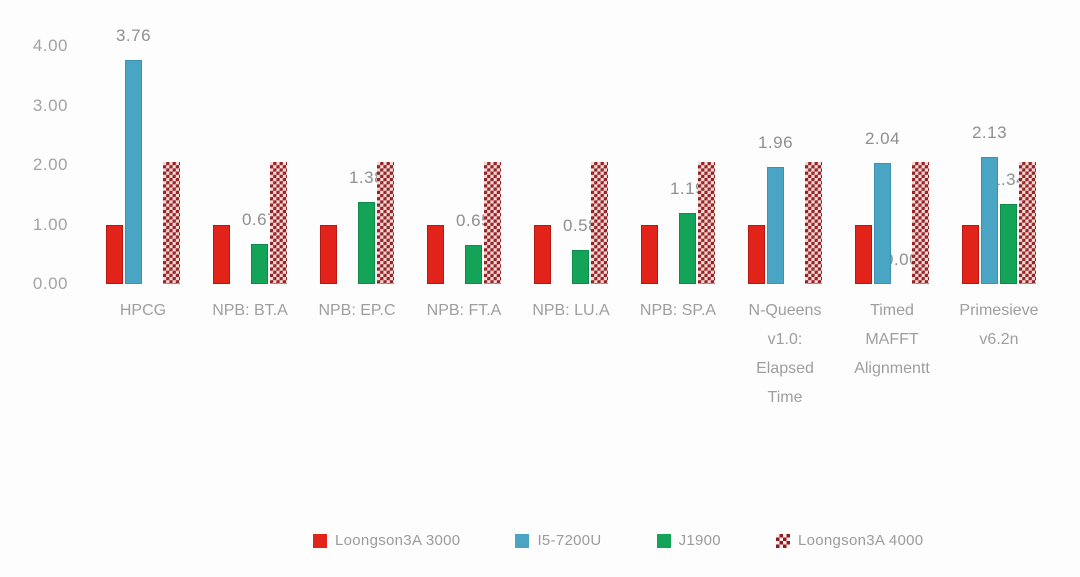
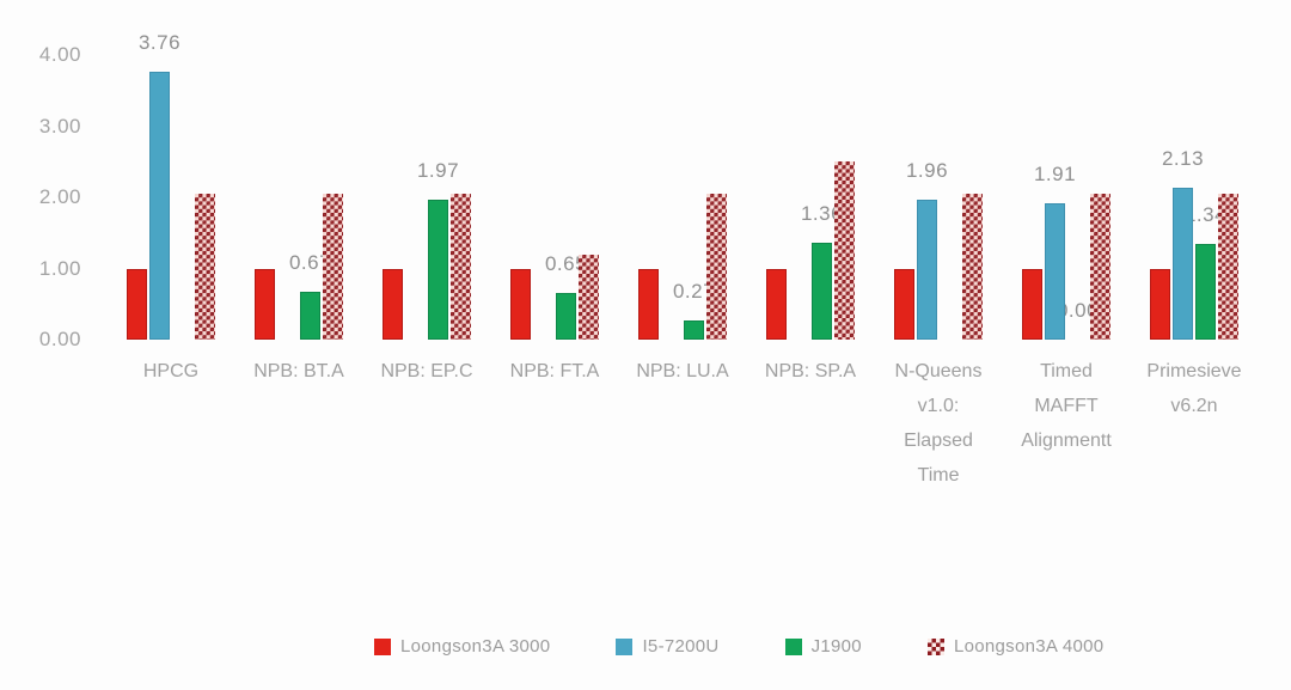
J1900/NPB: EP.C: 1.38 -> 1.97
Loongson3A 4000/NPB: FT.A: 2.0 -> 1.2
J1900/NPB: LU.A: 0.58 -> 0.27
J1900/NPB: SP.A: 1.19 -> 1.36
Loongson3A 4000/NPB: SP.A: 2.0 -> 2.5
I5-7200U/Timed MAFFT Alignmentt: 2.04 -> 1.91
